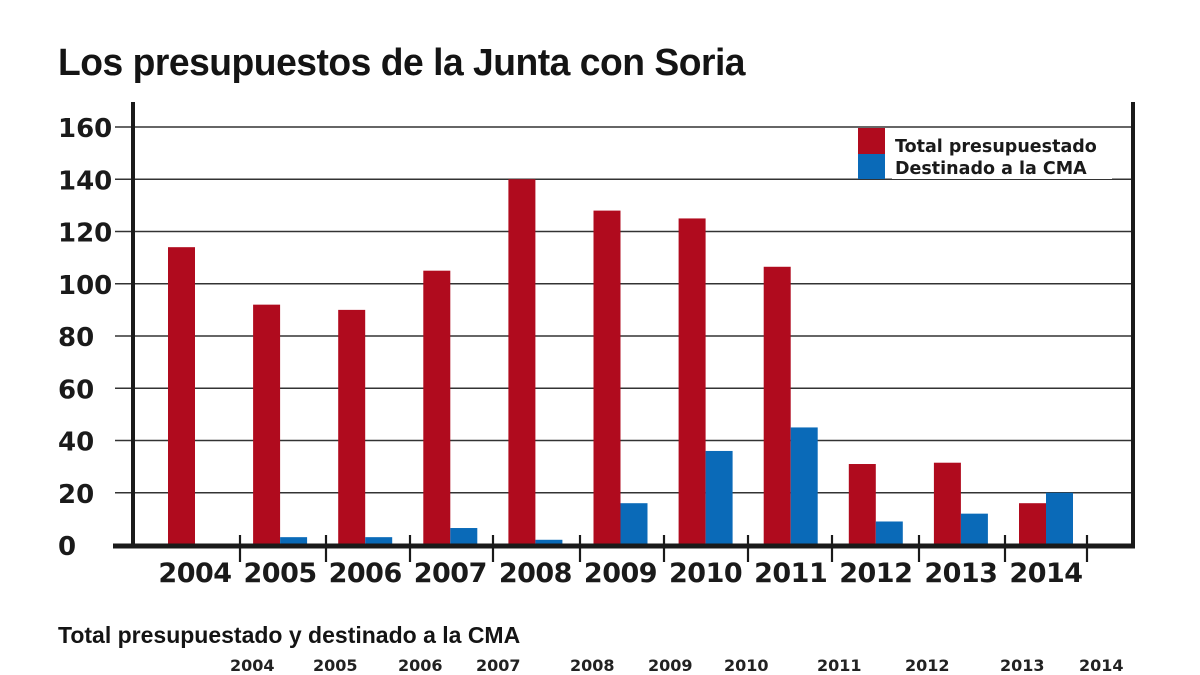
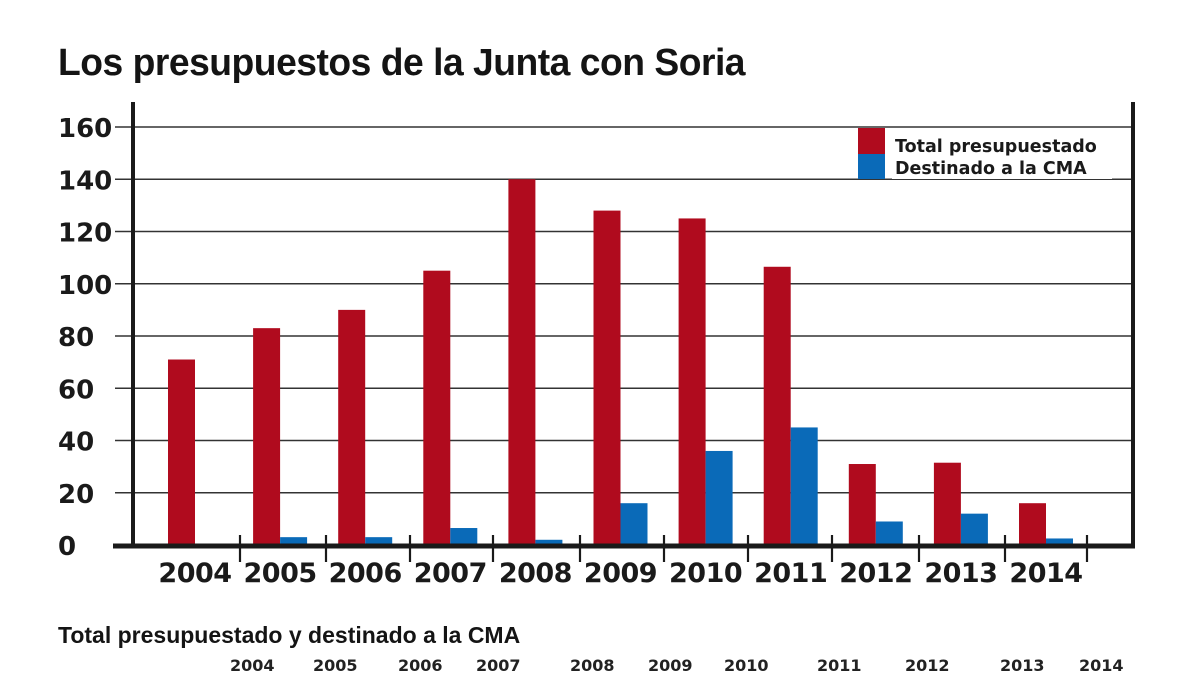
Total presupuestado/2004: 114 -> 71
Total presupuestado/2005: 92 -> 83
Destinado a la CMA/2014: 20 -> 2
